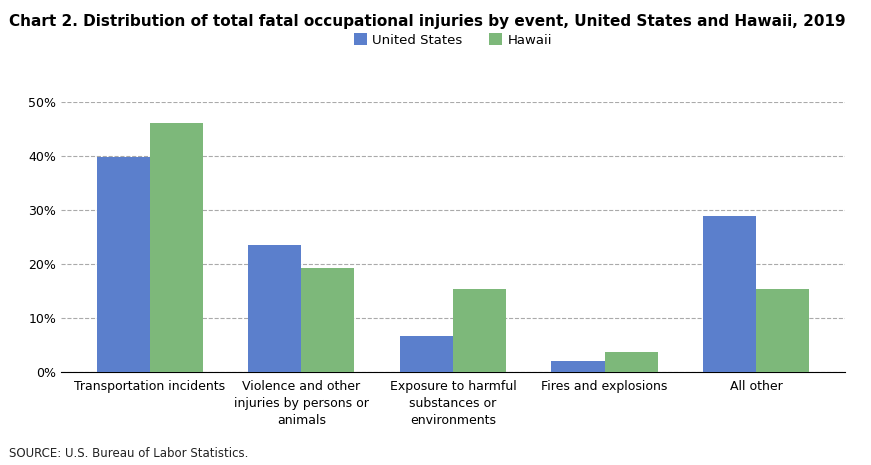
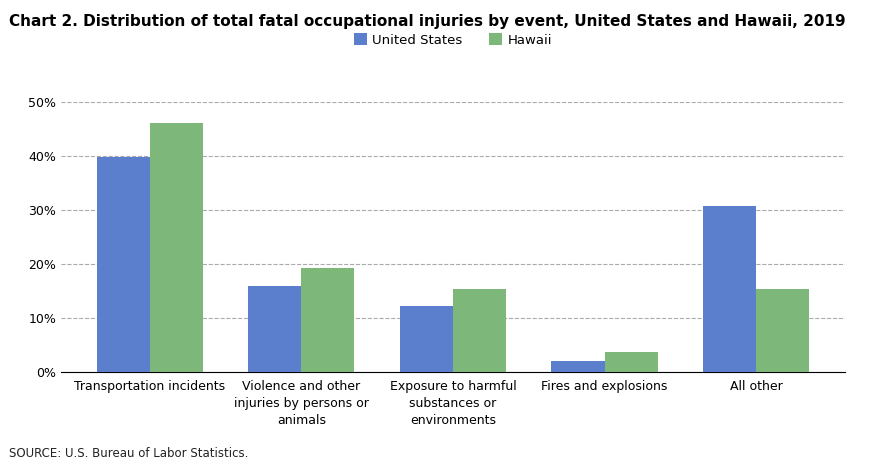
United States/Violence and other injuries by persons or animals: 23.6% -> 16.0%
United States/Exposure to harmful substances or environments: 6.6% -> 12.2%
United States/All other: 29.0% -> 30.8%
